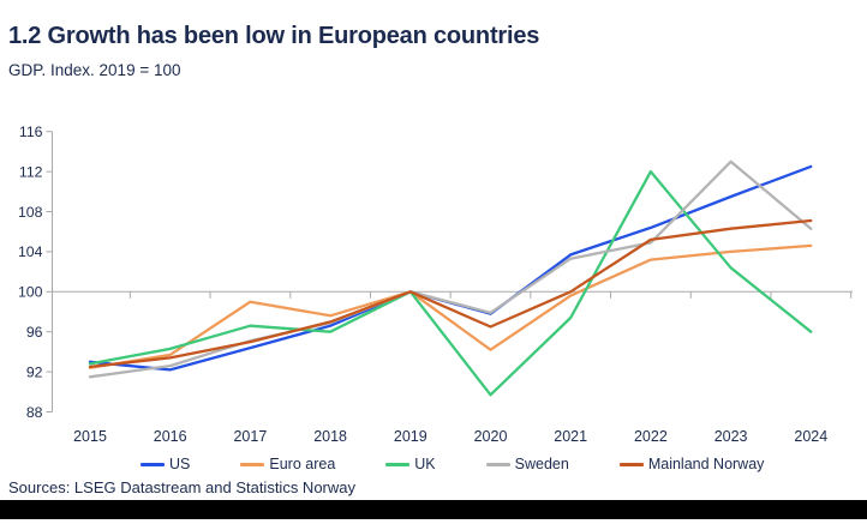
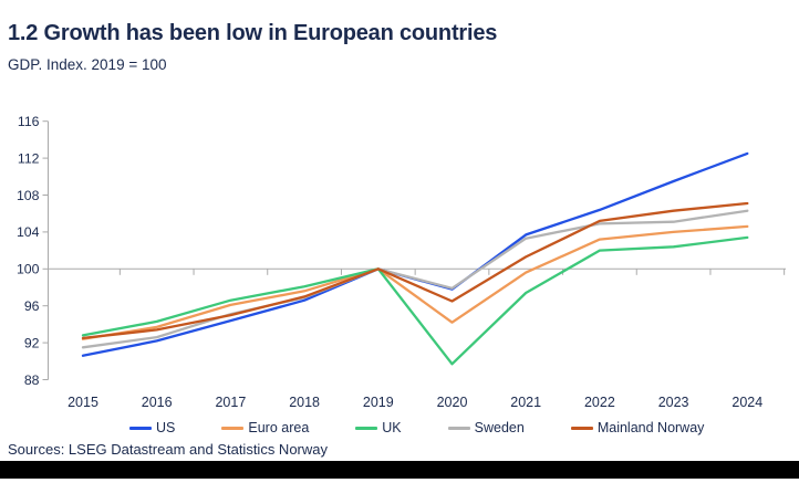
US/2015: 93 -> 91
Euro area/2017: 99 -> 96
UK/2018: 96 -> 98
Mainland Norway/2021: 100 -> 101
UK/2022: 112 -> 102
Sweden/2023: 113 -> 105
UK/2024: 96 -> 103
